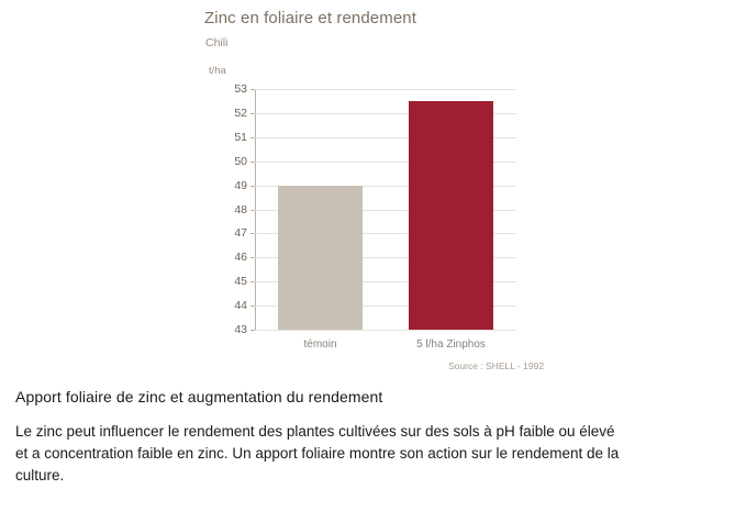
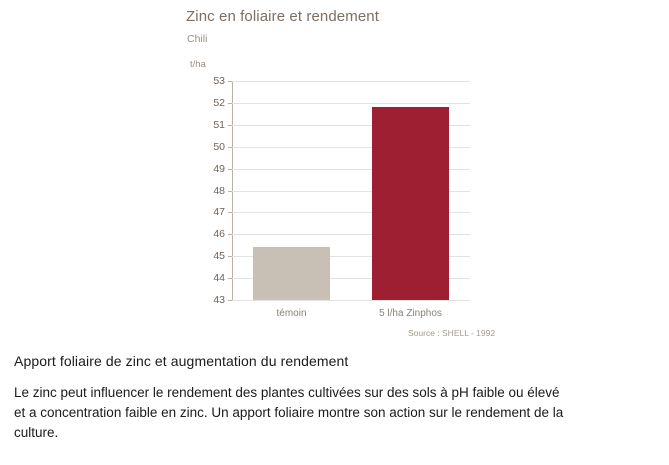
témoin: 49.0 -> 45.4
5 l/ha Zinphos: 52.5 -> 51.8
